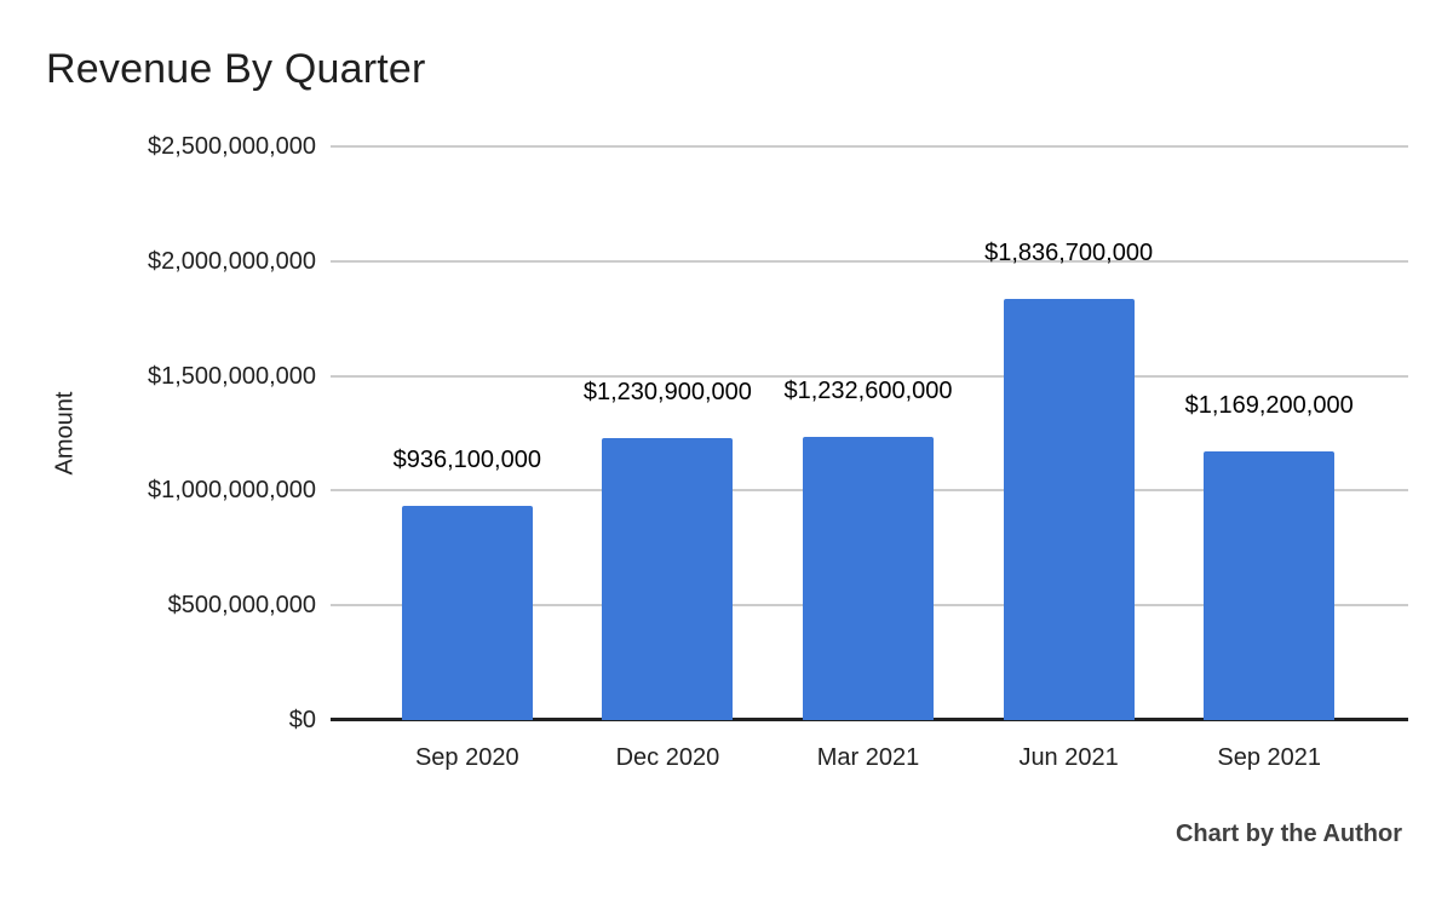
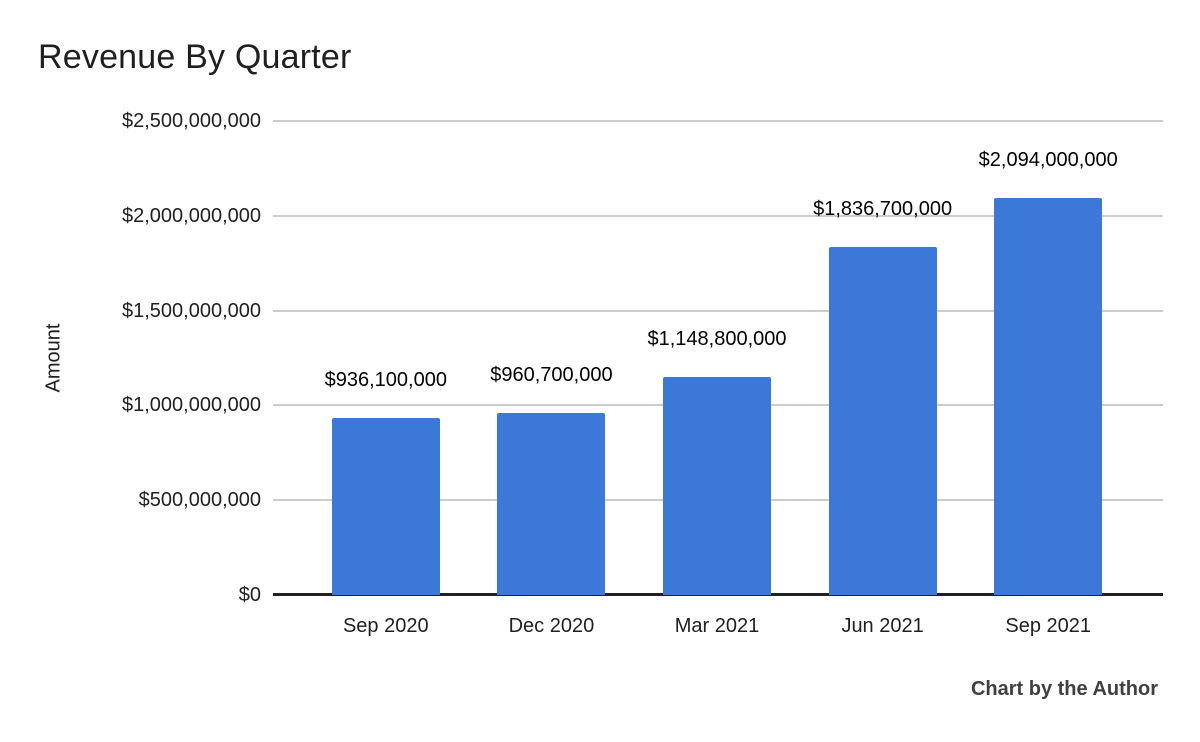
Dec 2020: $1,230,900,000 -> $960,700,000
Mar 2021: $1,232,600,000 -> $1,148,800,000
Sep 2021: $1,169,200,000 -> $2,094,000,000
